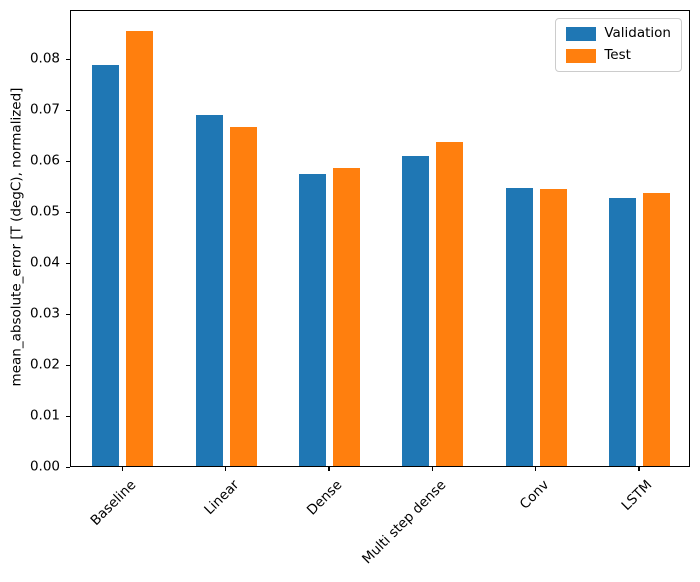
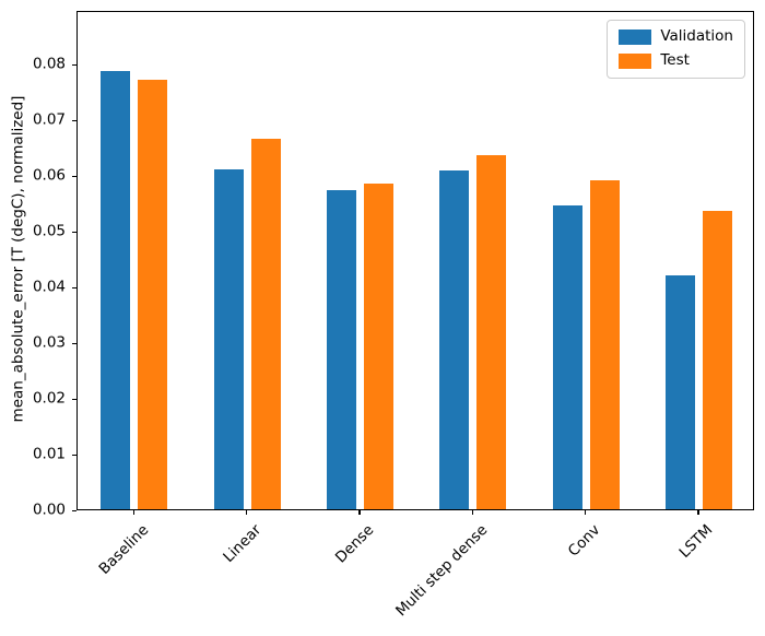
Test/Baseline: 0.085 -> 0.077
Validation/Linear: 0.069 -> 0.061
Test/Conv: 0.054 -> 0.059
Validation/LSTM: 0.052 -> 0.042
